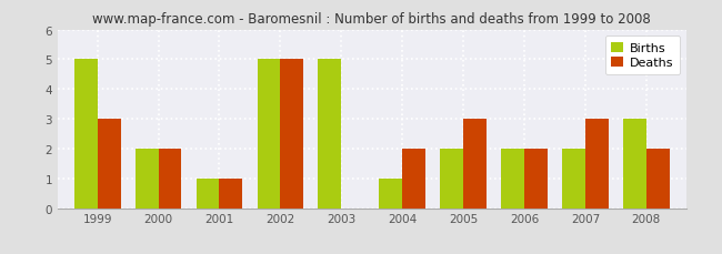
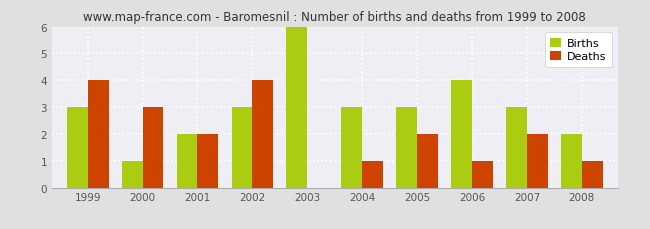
Births/1999: 5 -> 3
Deaths/1999: 3 -> 4
Births/2000: 2 -> 1
Deaths/2000: 2 -> 3
Births/2001: 1 -> 2
Deaths/2001: 1 -> 2
Births/2002: 5 -> 3
Deaths/2002: 5 -> 4
Births/2003: 5 -> 6
Births/2004: 1 -> 3
Deaths/2004: 2 -> 1
Births/2005: 2 -> 3
Deaths/2005: 3 -> 2
Births/2006: 2 -> 4
Deaths/2006: 2 -> 1
Births/2007: 2 -> 3
Deaths/2007: 3 -> 2
Births/2008: 3 -> 2
Deaths/2008: 2 -> 1
